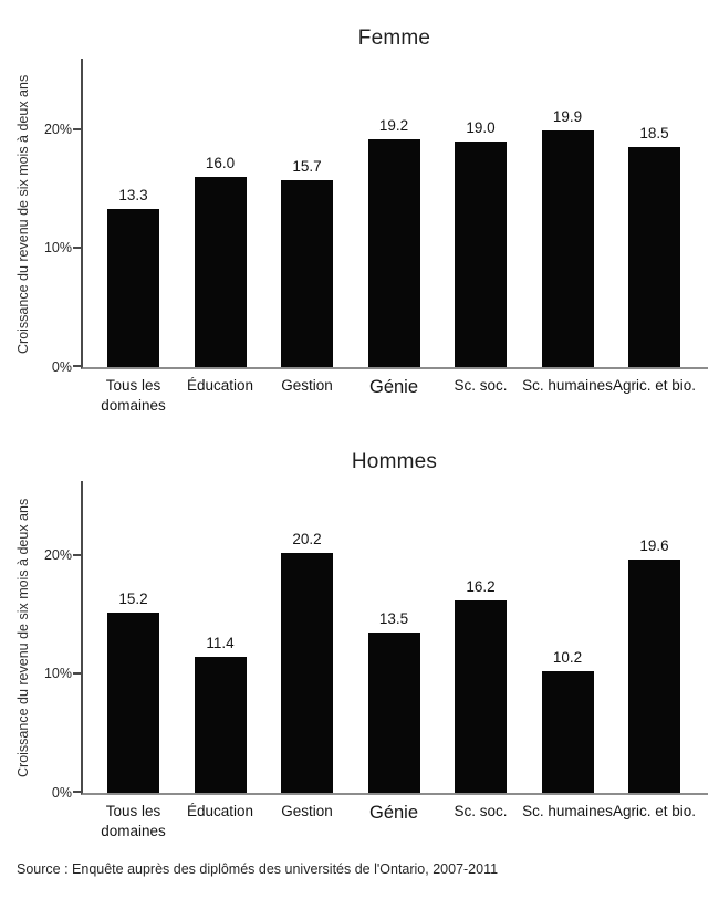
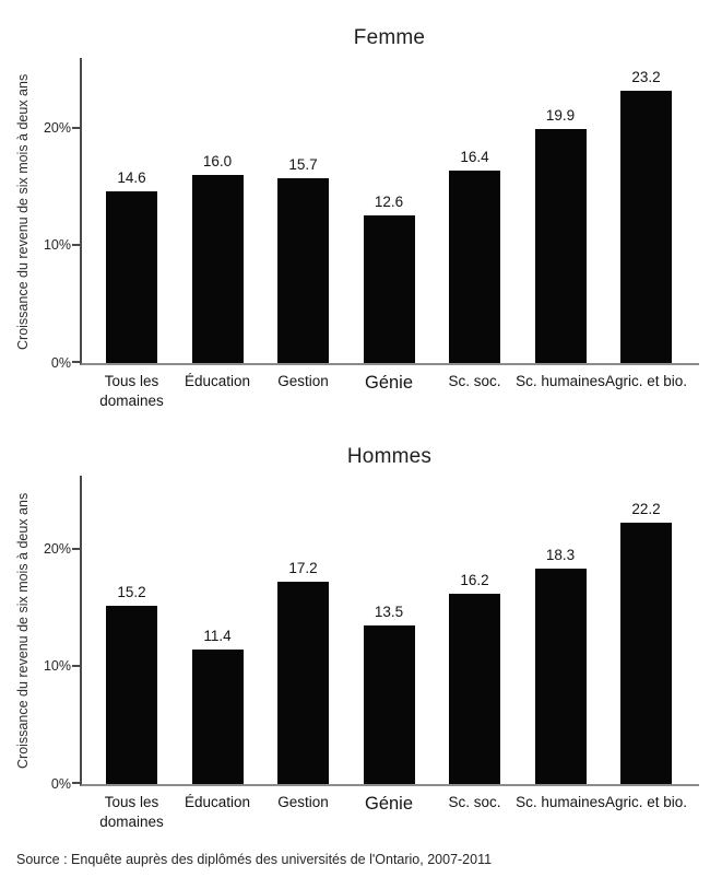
Femme/Tous les domaines: 13.3 -> 14.6
Femme/Génie: 19.2 -> 12.6
Femme/Sc. soc.: 19.0 -> 16.4
Femme/Agric. et bio.: 18.5 -> 23.2
Hommes/Gestion: 20.2 -> 17.2
Hommes/Sc. humaines: 10.2 -> 18.3
Hommes/Agric. et bio.: 19.6 -> 22.2
